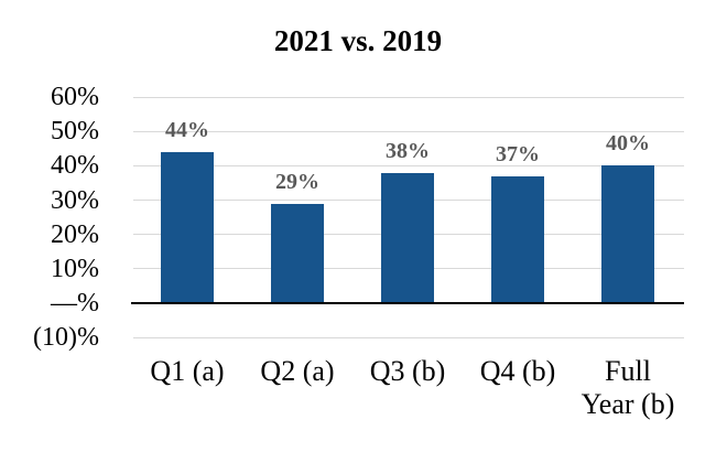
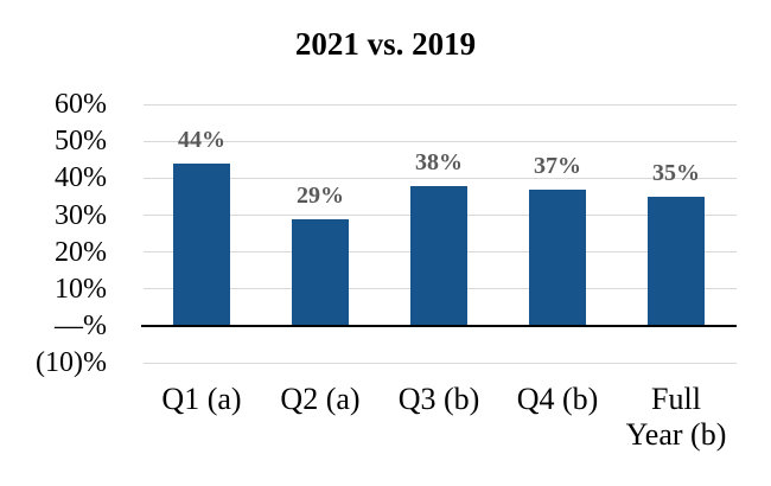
Full Year (b): 40% -> 35%
